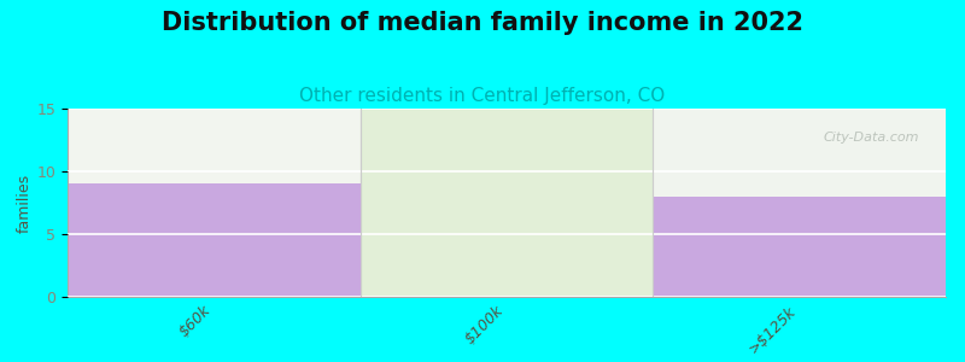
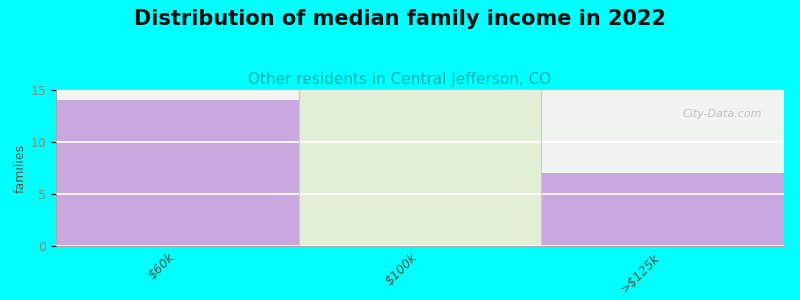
$60k: 9 -> 14
>$125k: 8 -> 7
